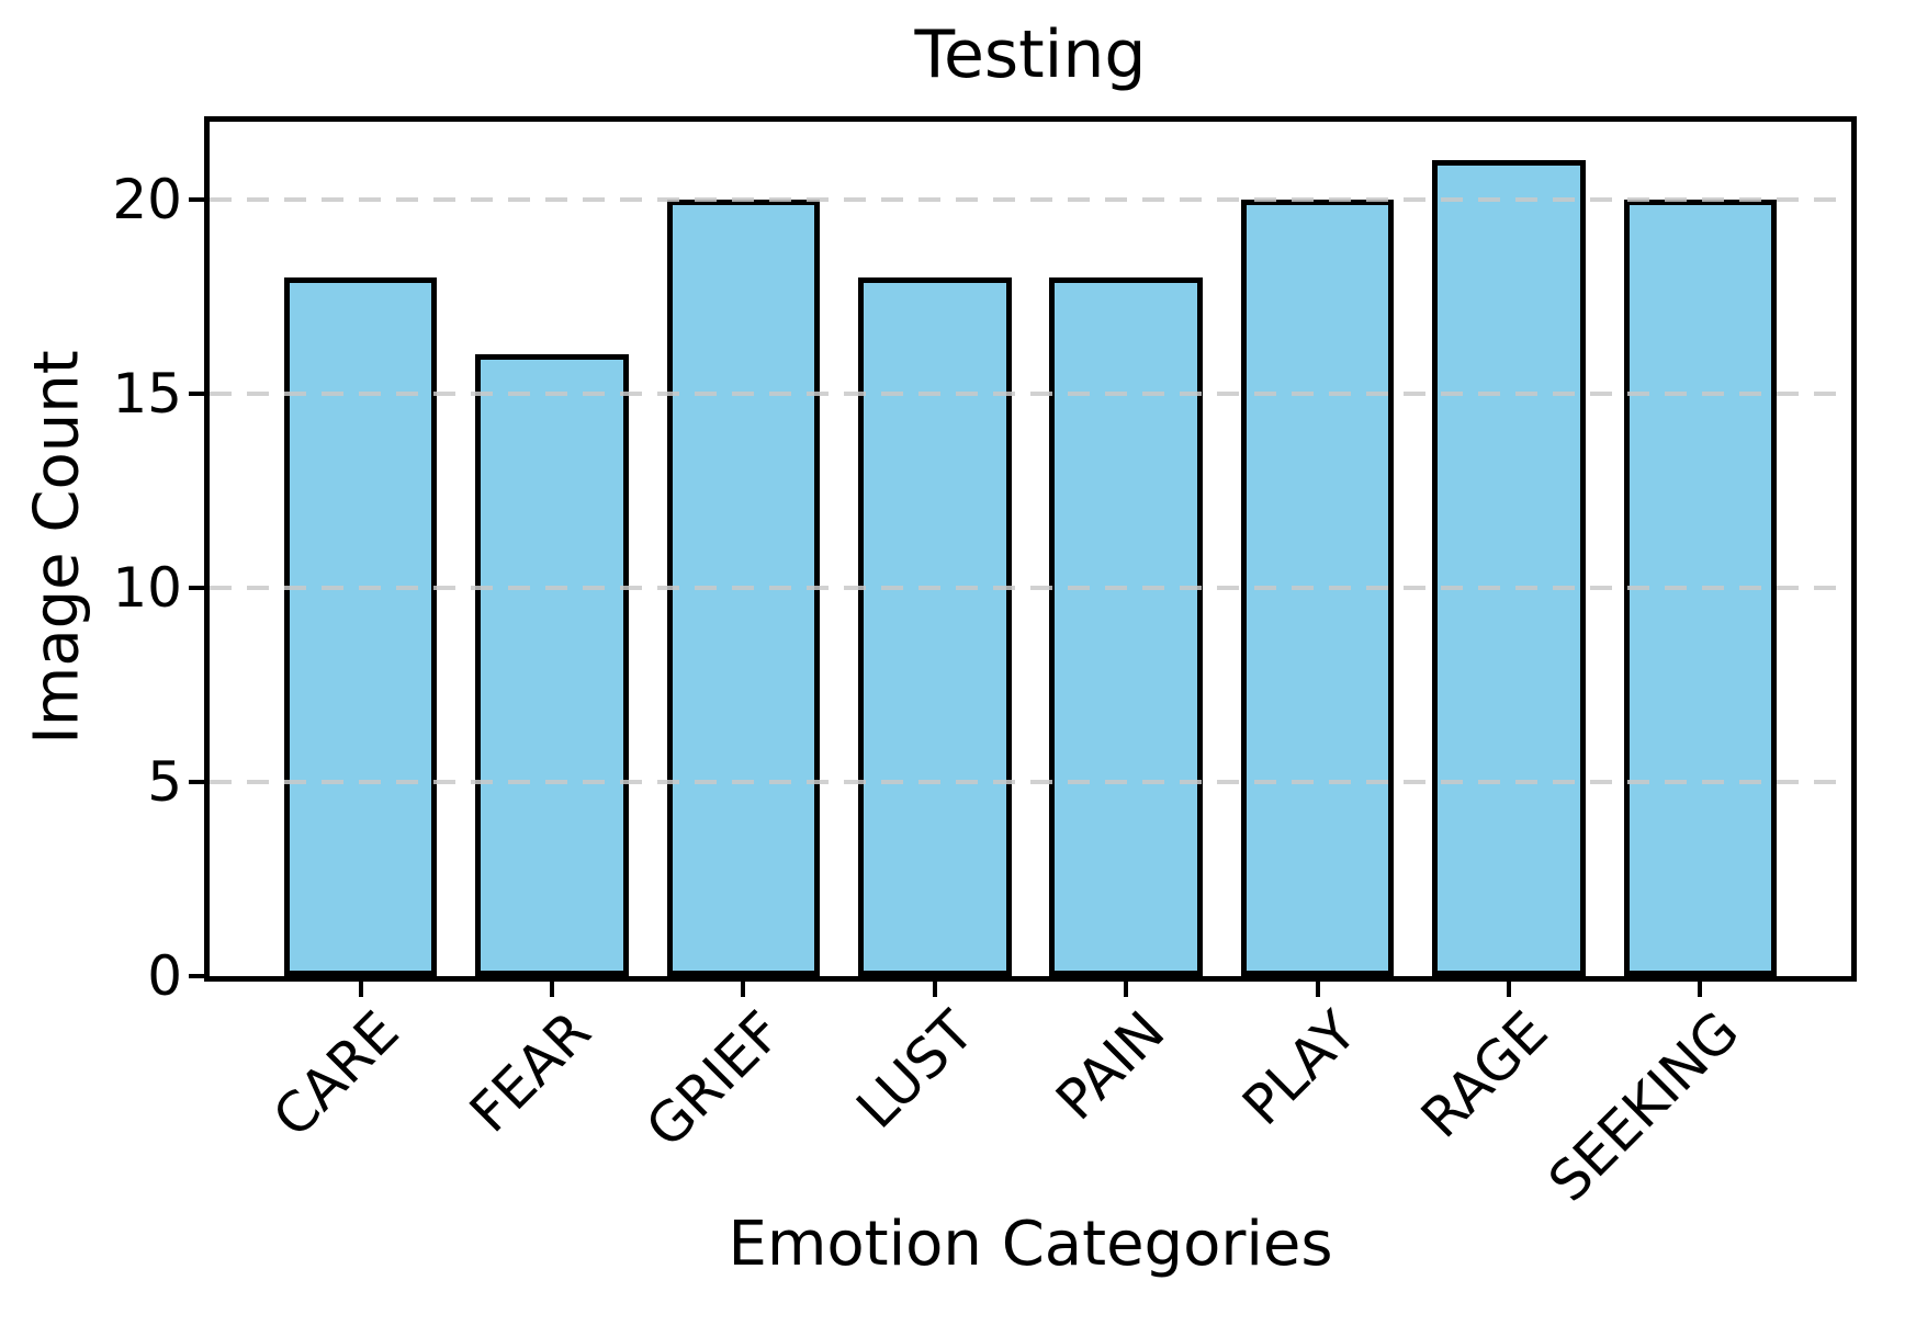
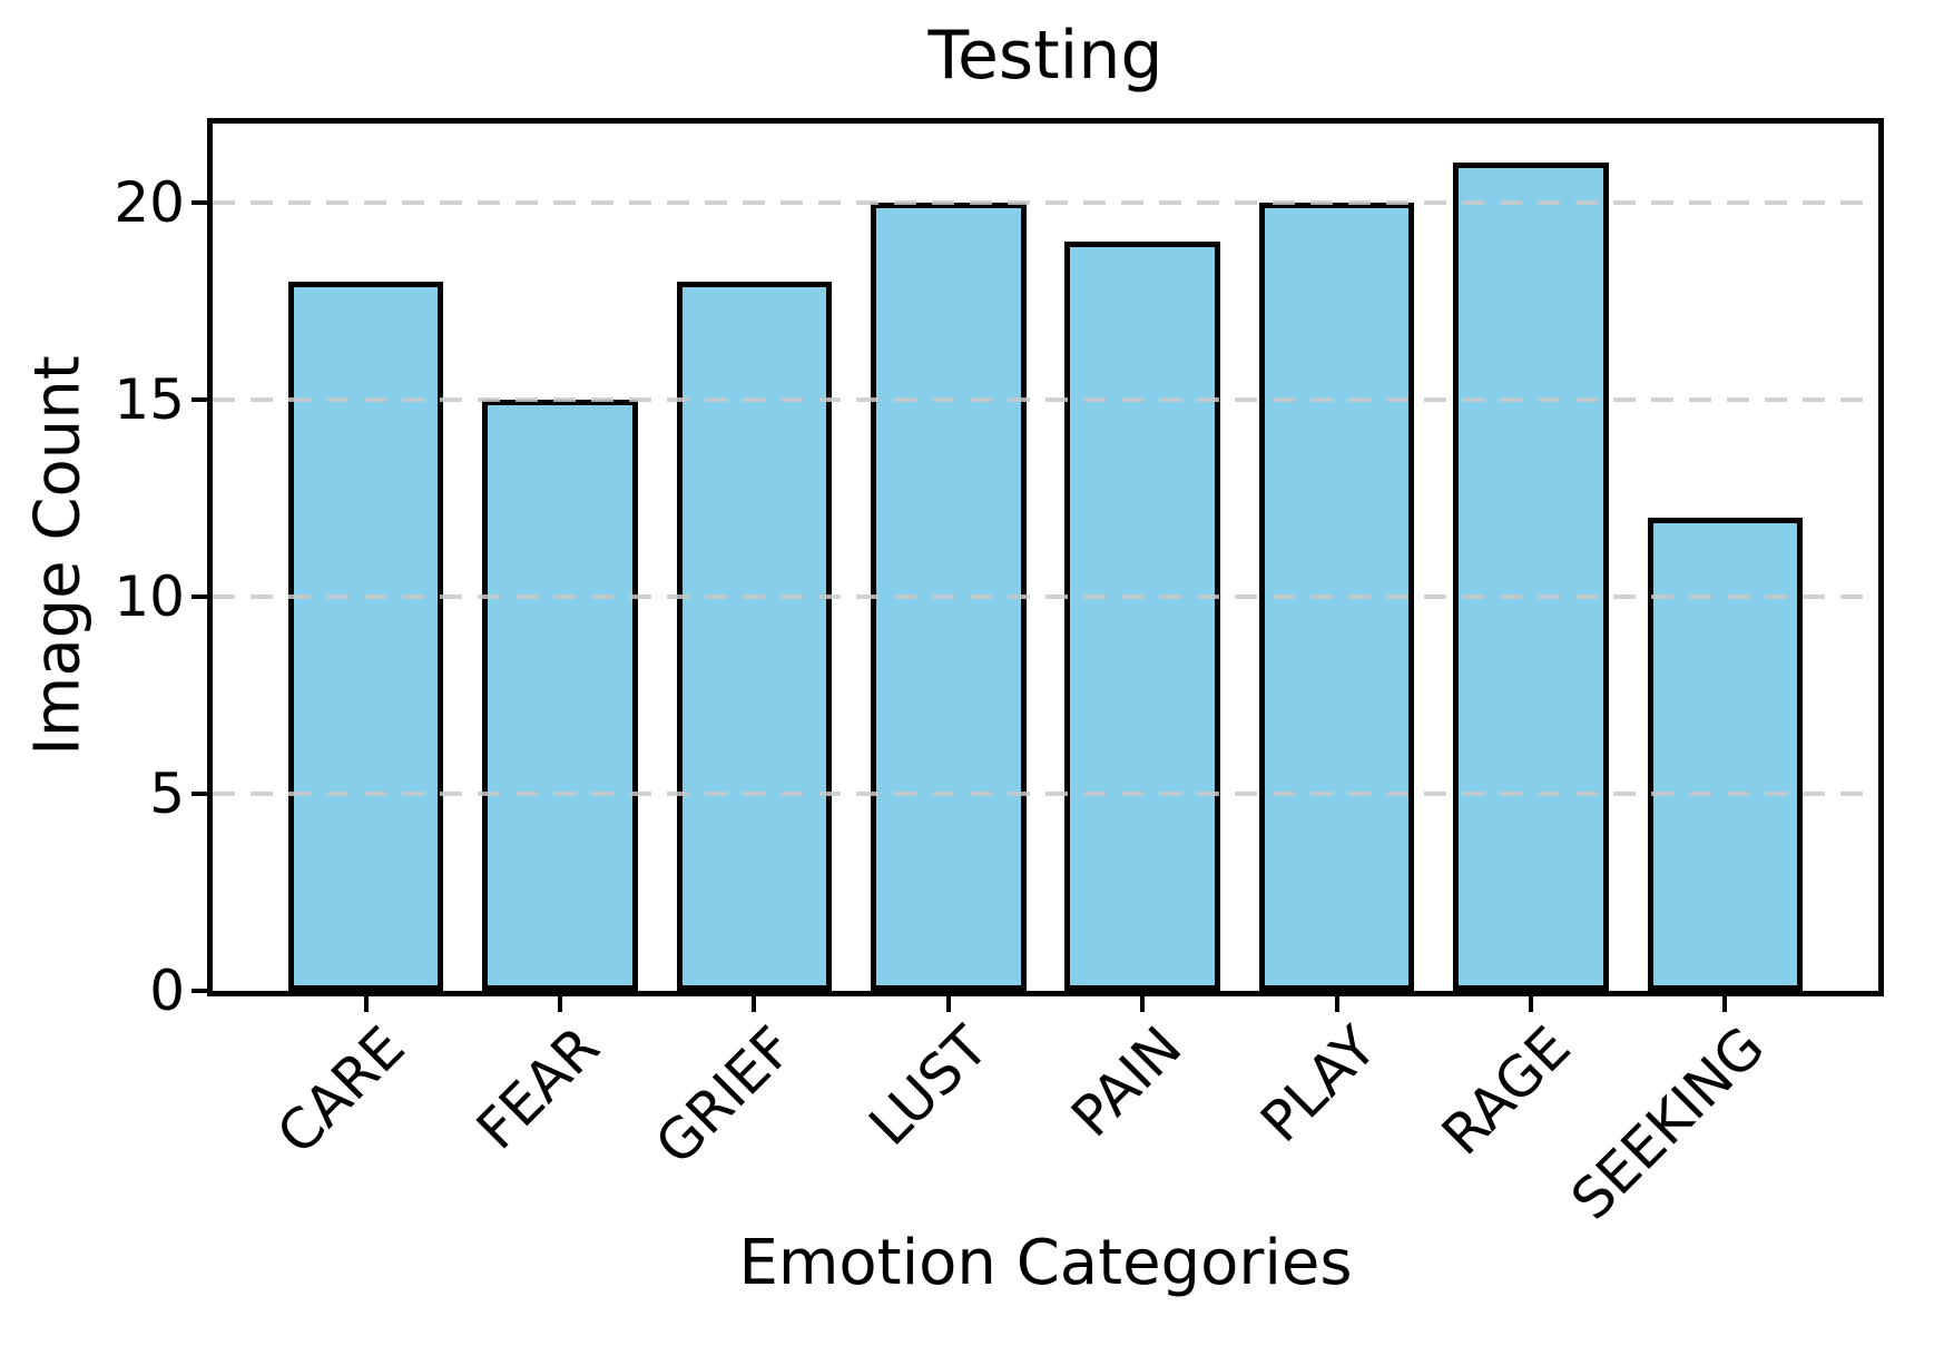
FEAR: 16 -> 15
GRIEF: 20 -> 18
LUST: 18 -> 20
PAIN: 18 -> 19
SEEKING: 20 -> 12
